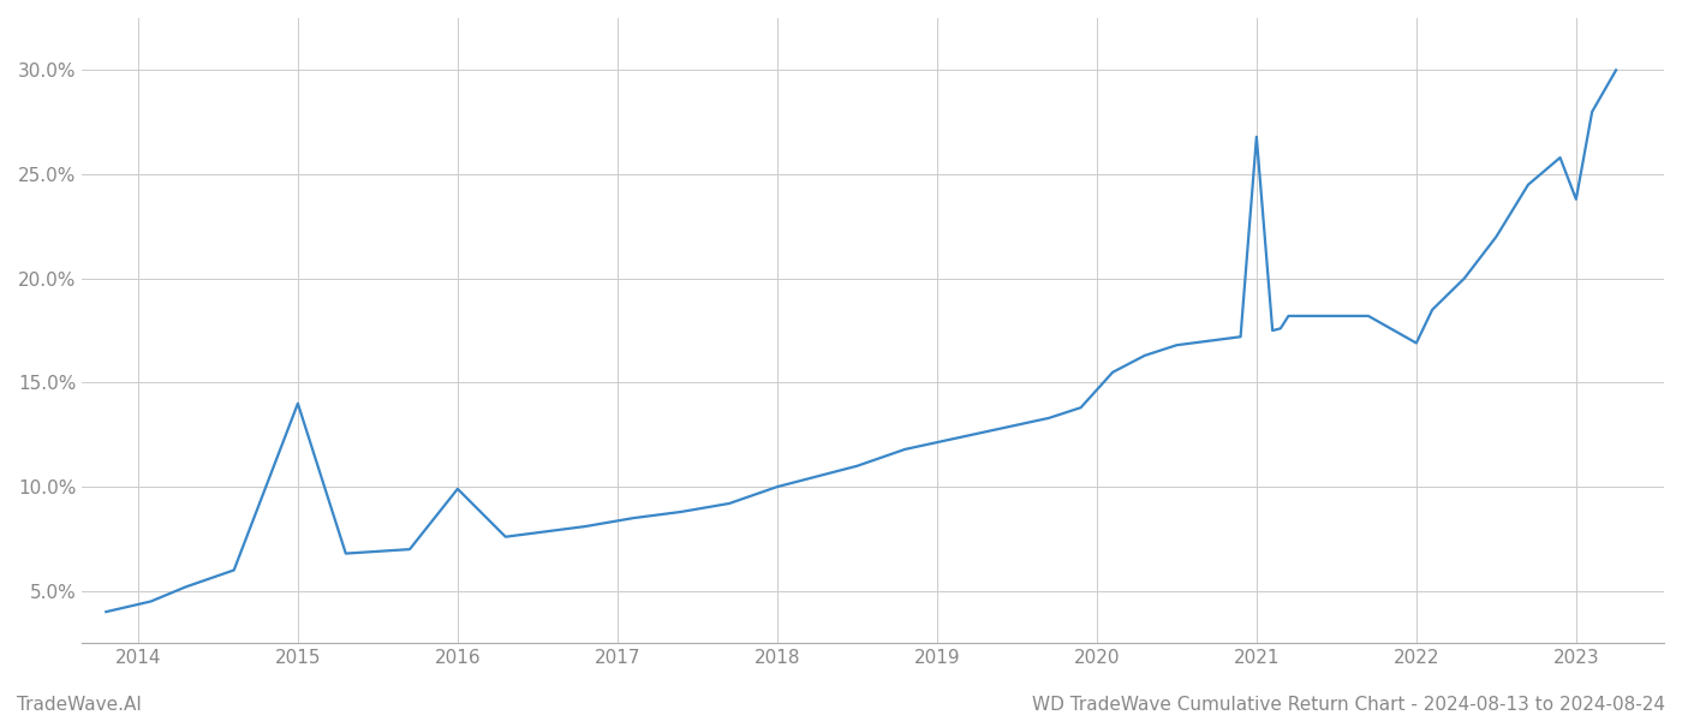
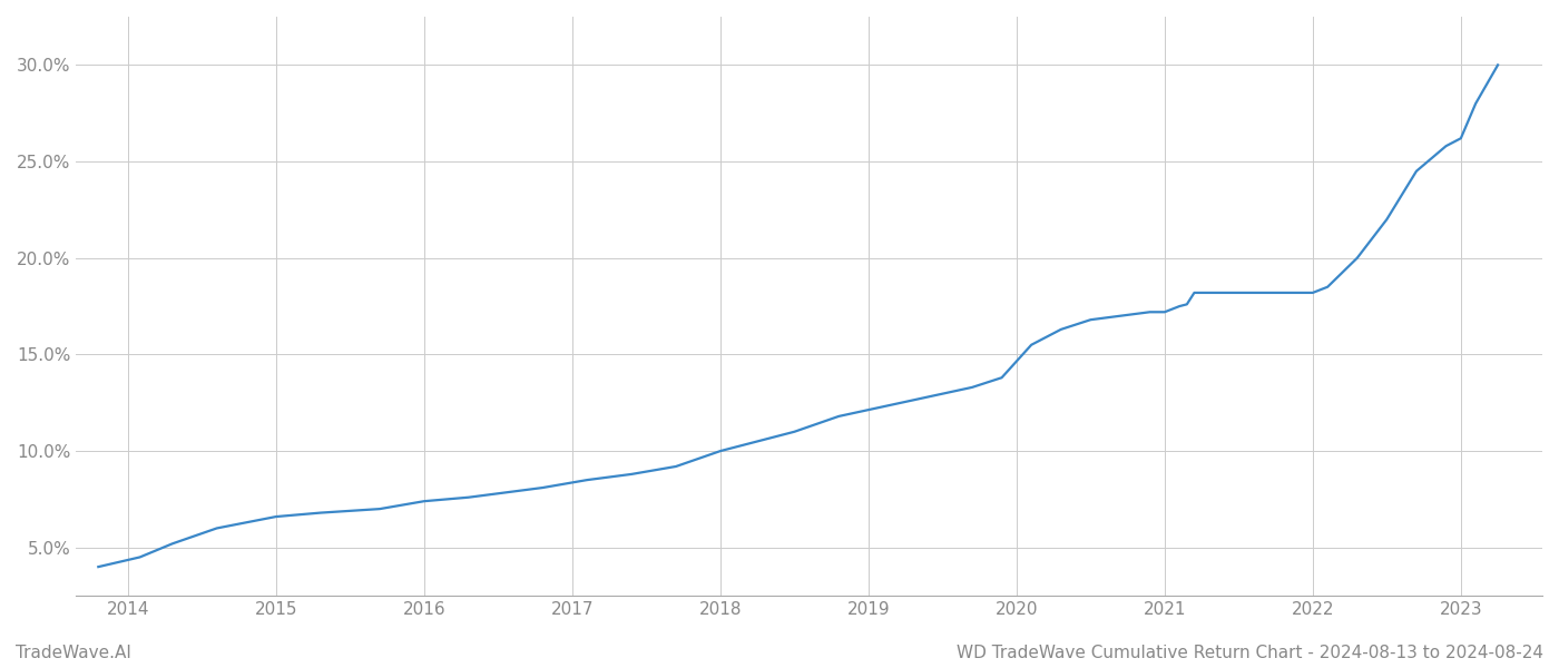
2015: 14.0% -> 6.6%
2016: 9.9% -> 7.4%
2021: 26.8% -> 17.2%
2022: 16.9% -> 18.2%
2023: 23.8% -> 26.2%
